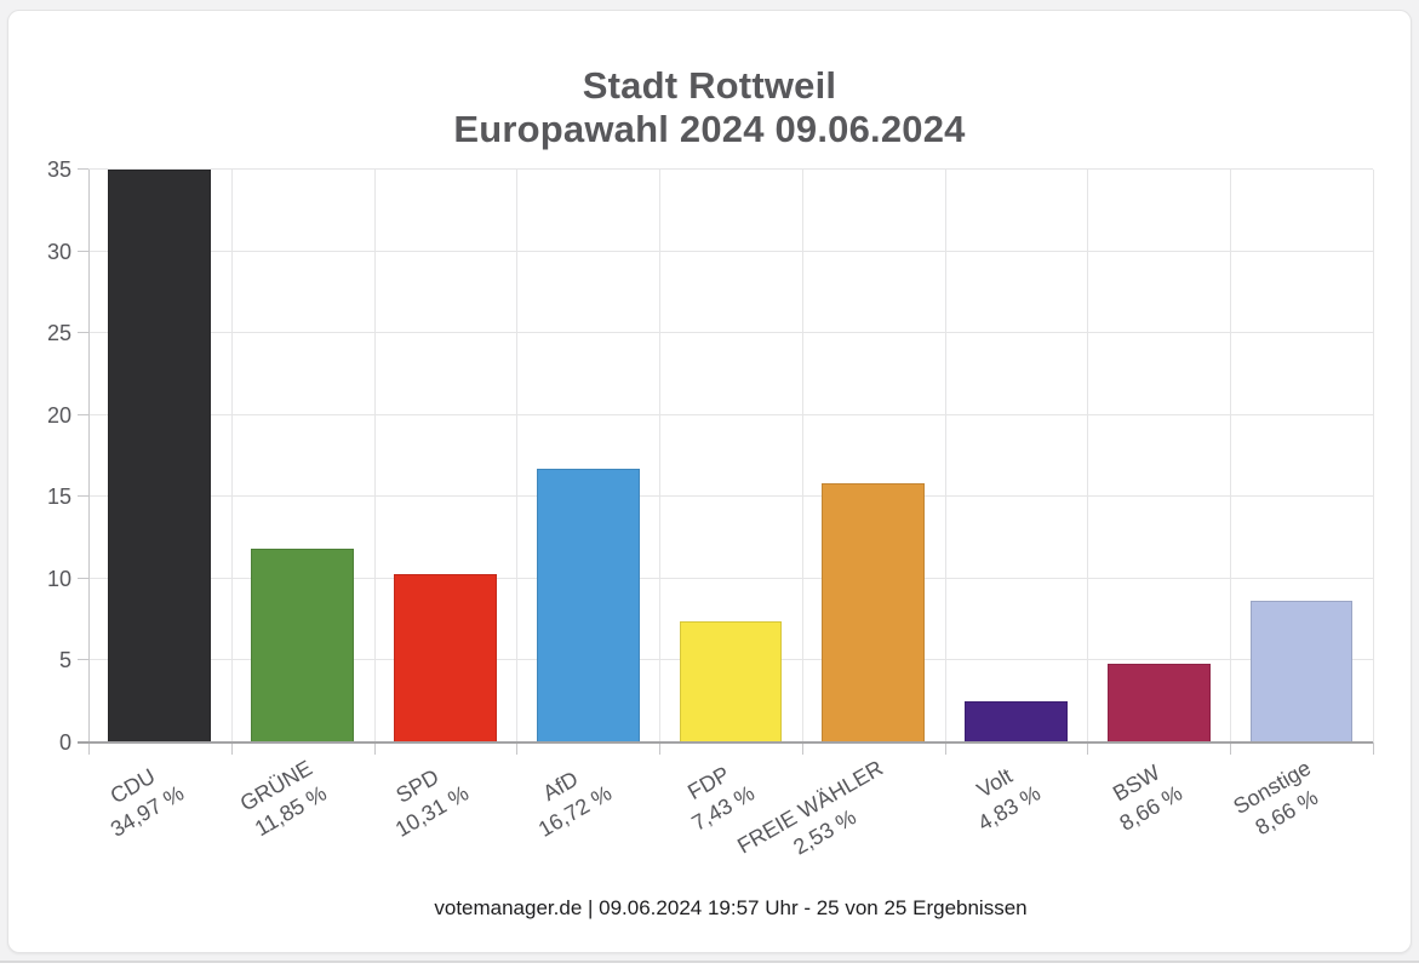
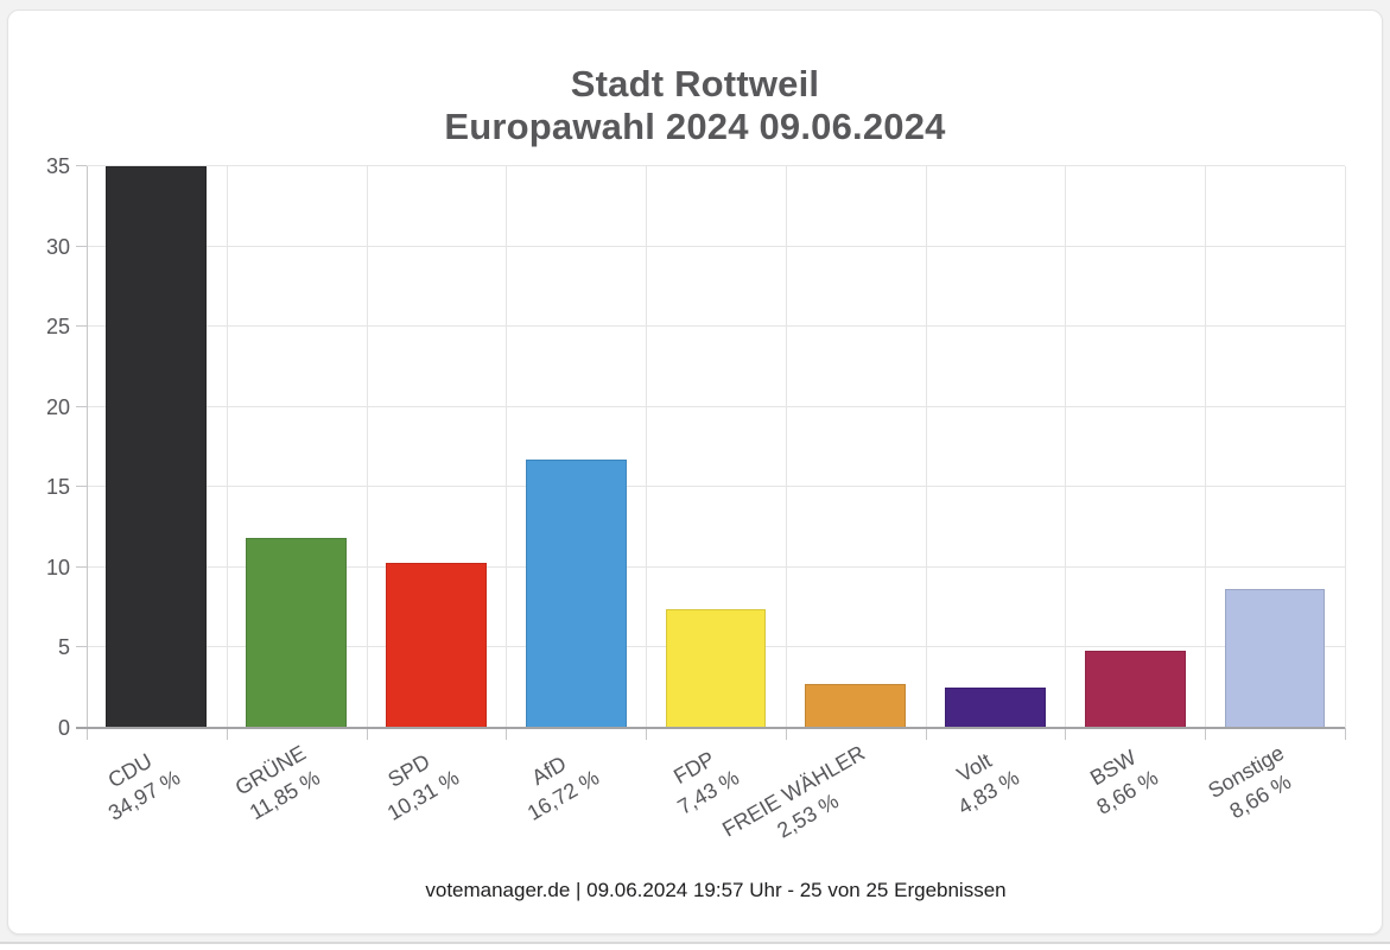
FREIE WÄHLER: 15.8 -> 2.7
